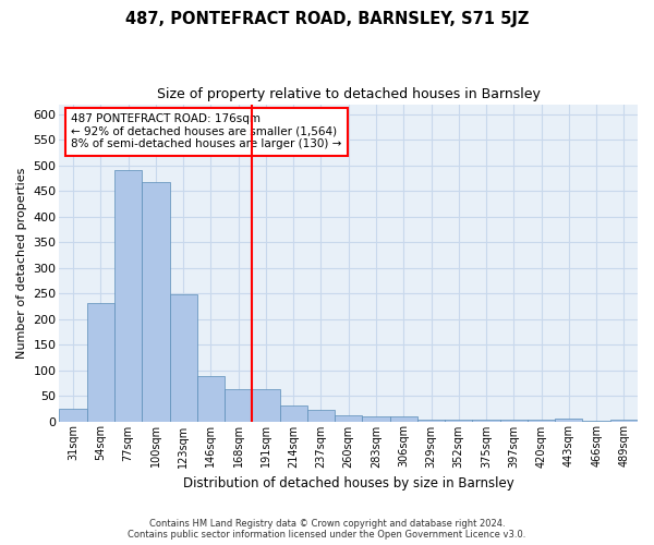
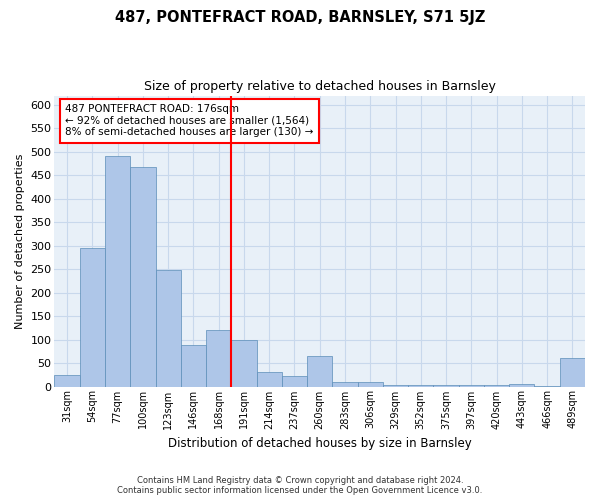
54sqm: 232 -> 295
168sqm: 62 -> 120
191sqm: 62 -> 100
260sqm: 12 -> 65
489sqm: 4 -> 60
